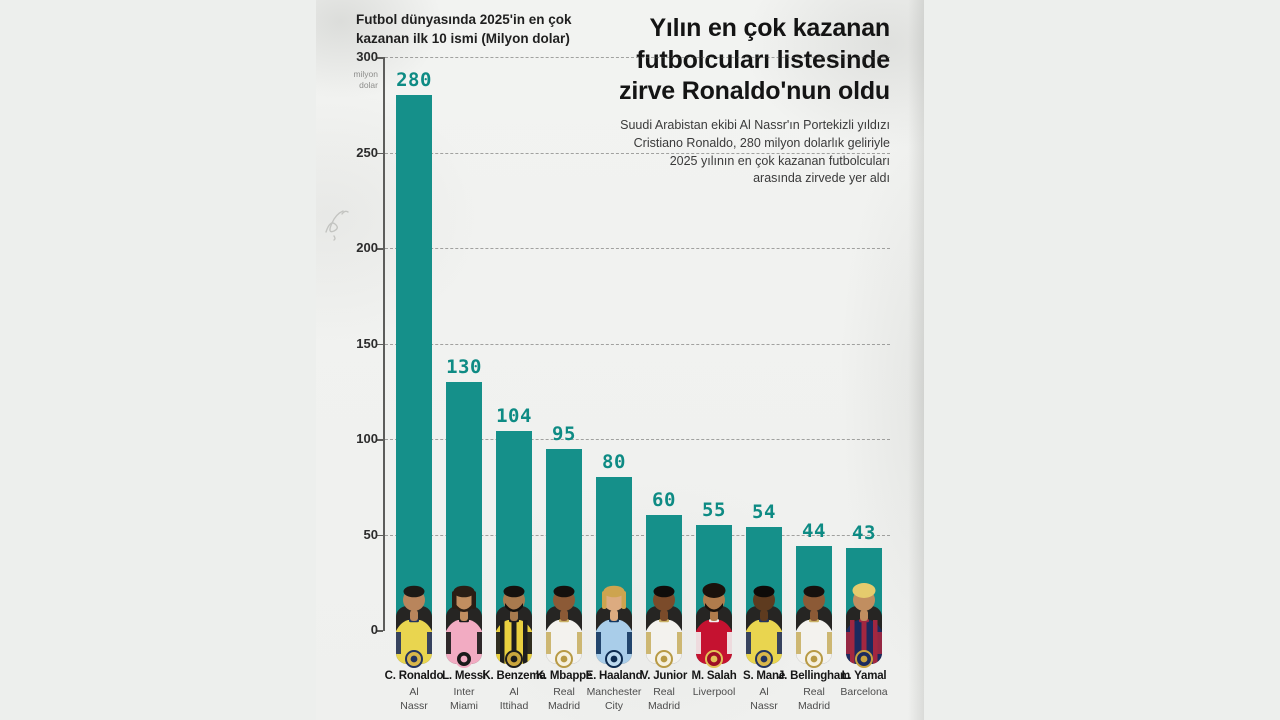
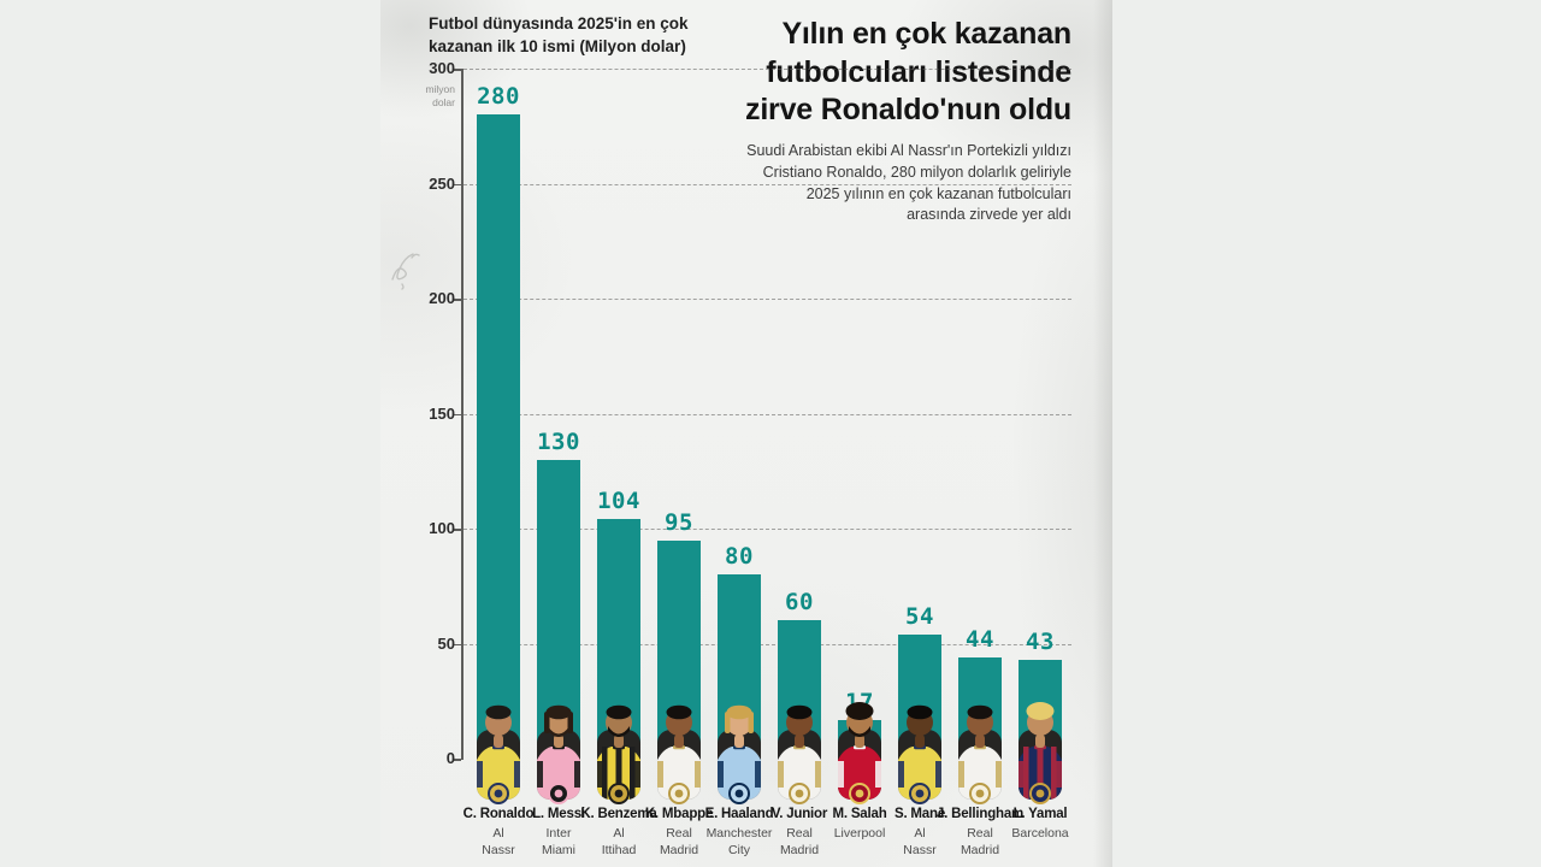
M. Salah: 55 -> 17
